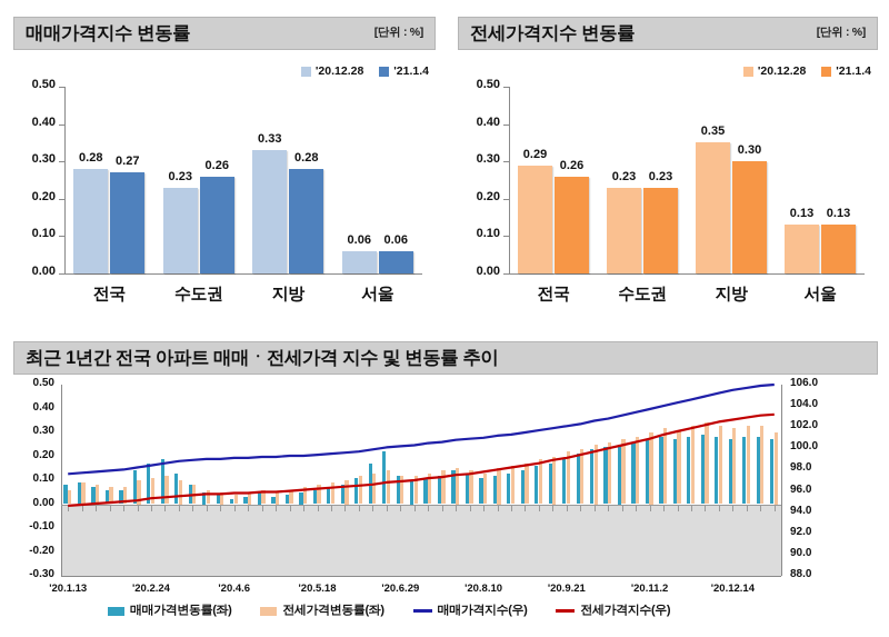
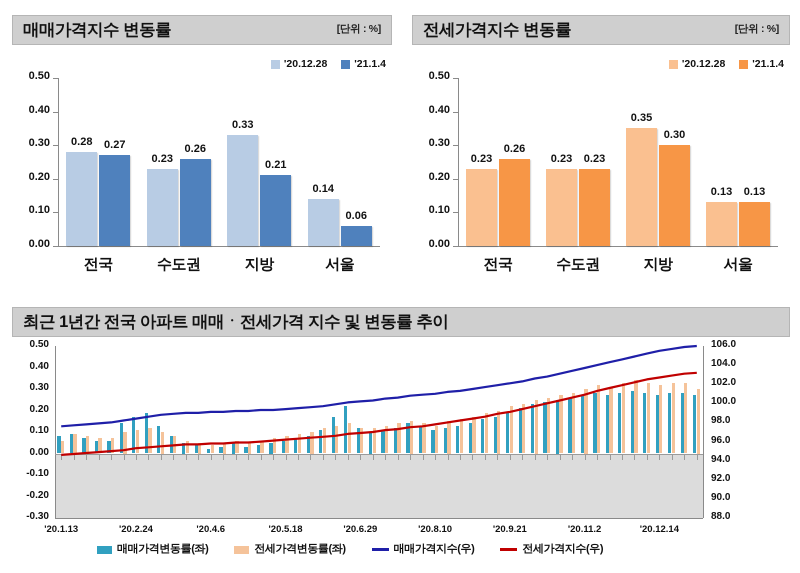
매매가격지수 변동률/'21.1.4/지방: 0.28 -> 0.21
매매가격지수 변동률/'20.12.28/서울: 0.06 -> 0.14
전세가격지수 변동률/'20.12.28/전국: 0.29 -> 0.23
